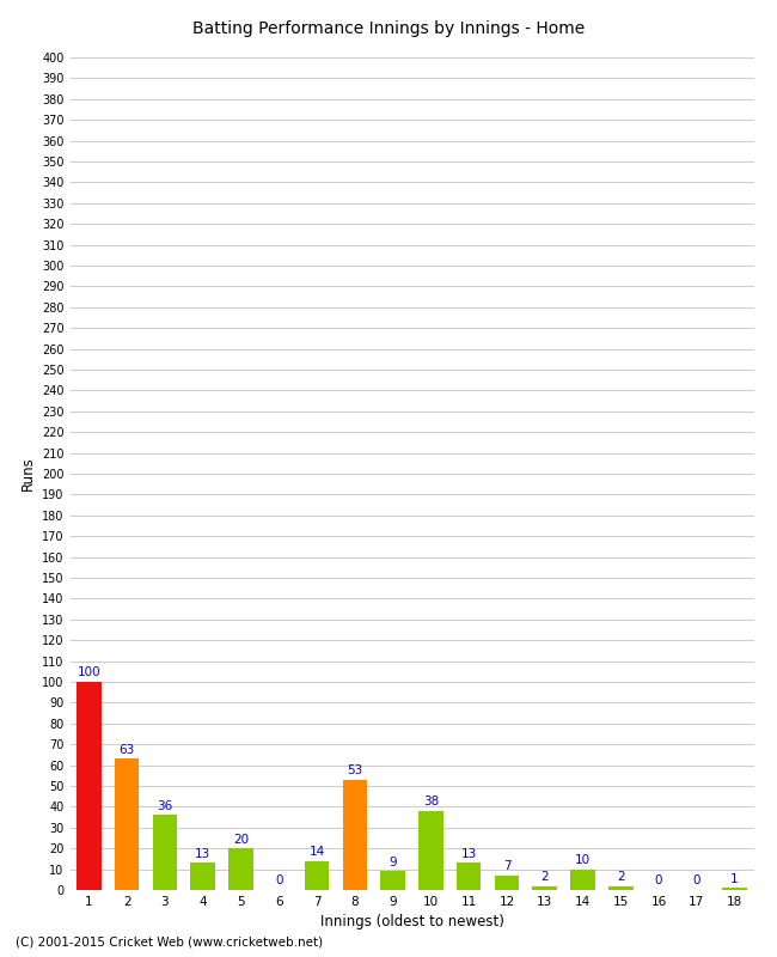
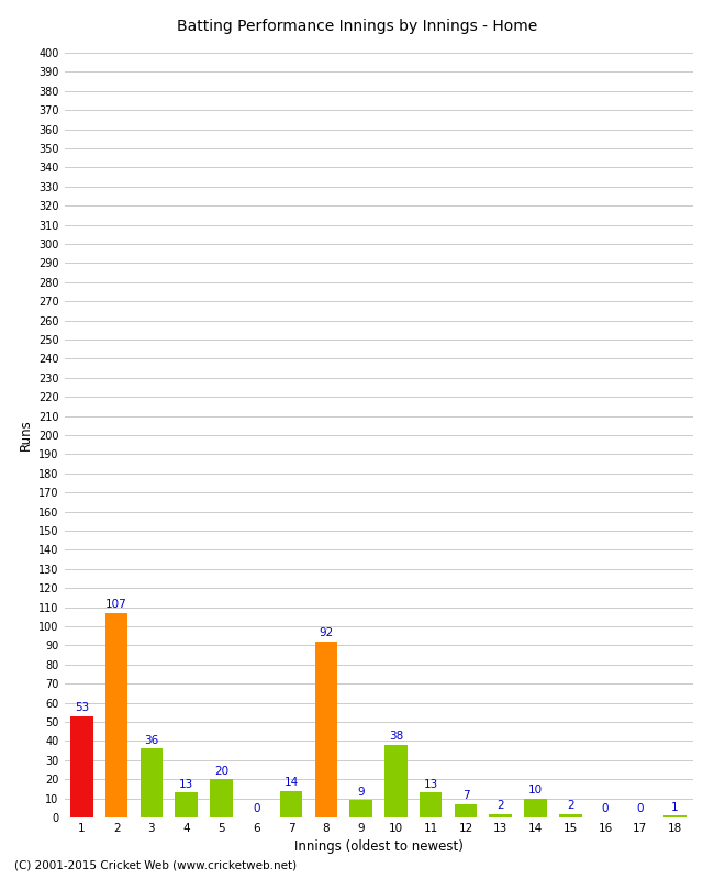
1: 100 -> 53
2: 63 -> 107
8: 53 -> 92
